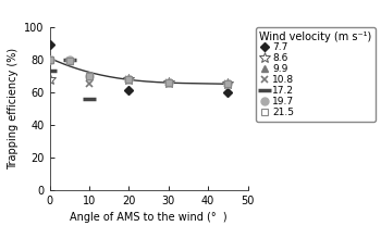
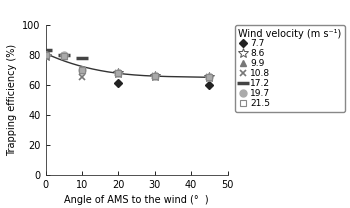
7.7/0: 89 -> 80
8.6/0: 68 -> 79
17.2/0: 73 -> 83
17.2/10: 56 -> 78
